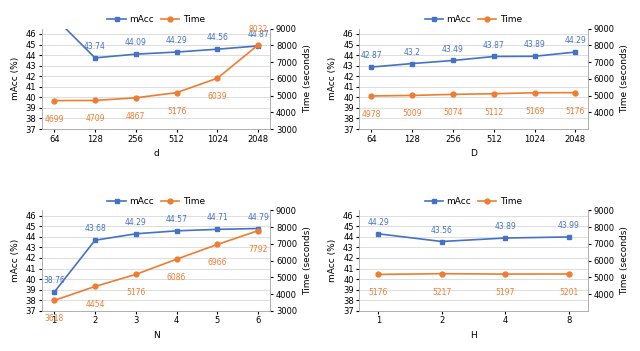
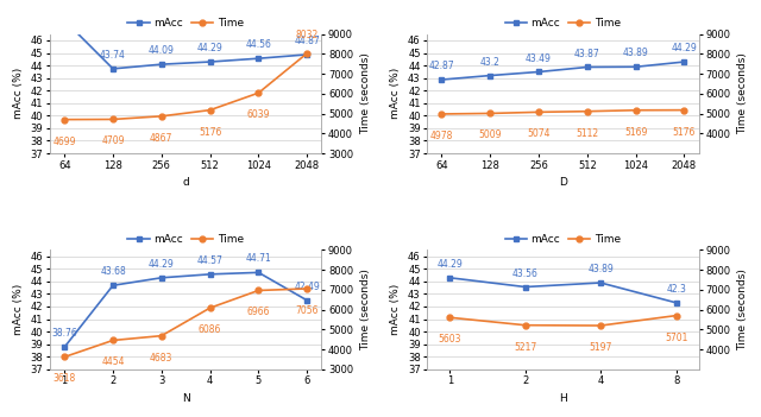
Time/3: 5176 -> 4683
mAcc/6: 44.79 -> 42.49
Time/6: 7792 -> 7056
Time/1: 5176 -> 5603
mAcc/8: 43.99 -> 42.3
Time/8: 5201 -> 5701
